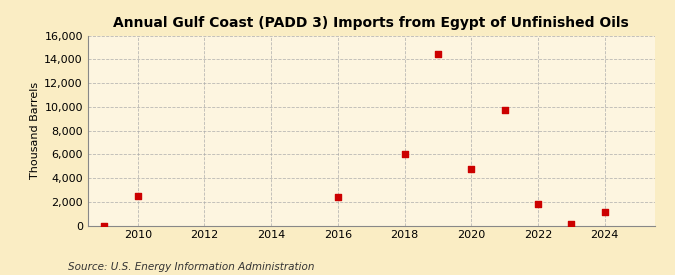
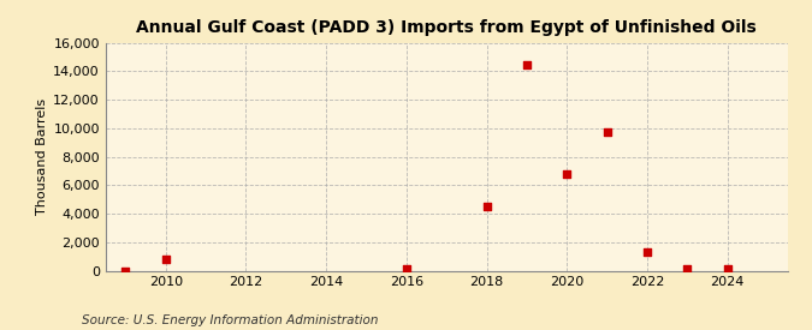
2010: 2,500 -> 800
2016: 2,400 -> 100
2018: 6,000 -> 4,500
2020: 4,800 -> 6,800
2022: 1,800 -> 1,300
2024: 1,100 -> 100
